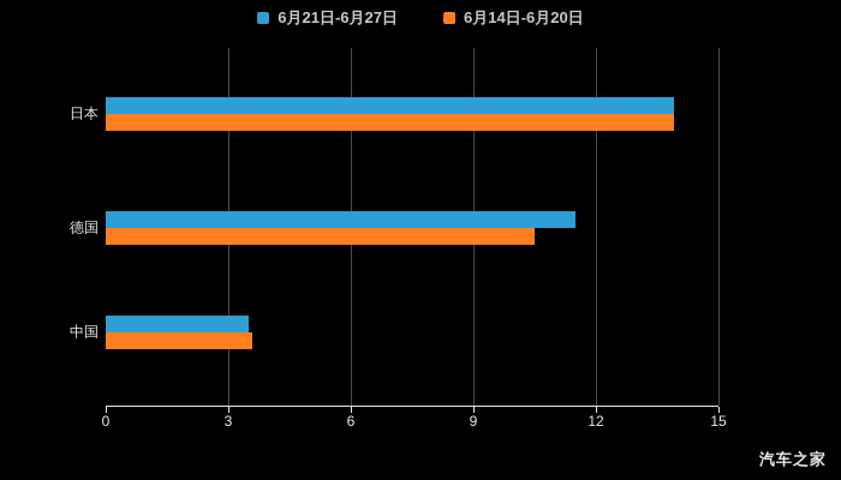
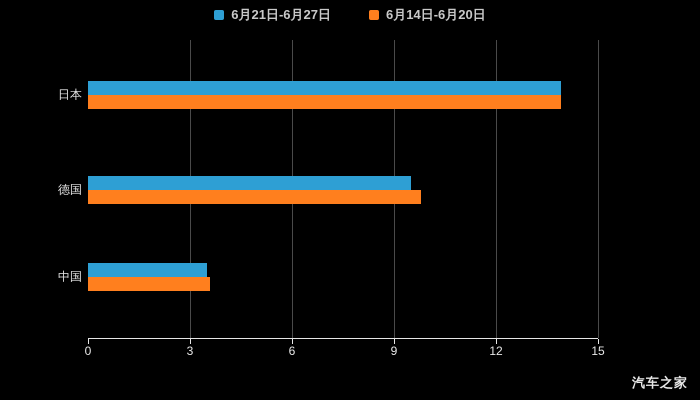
6月21日-6月27日/德国: 11.5 -> 9.5
6月14日-6月20日/德国: 10.5 -> 9.8
